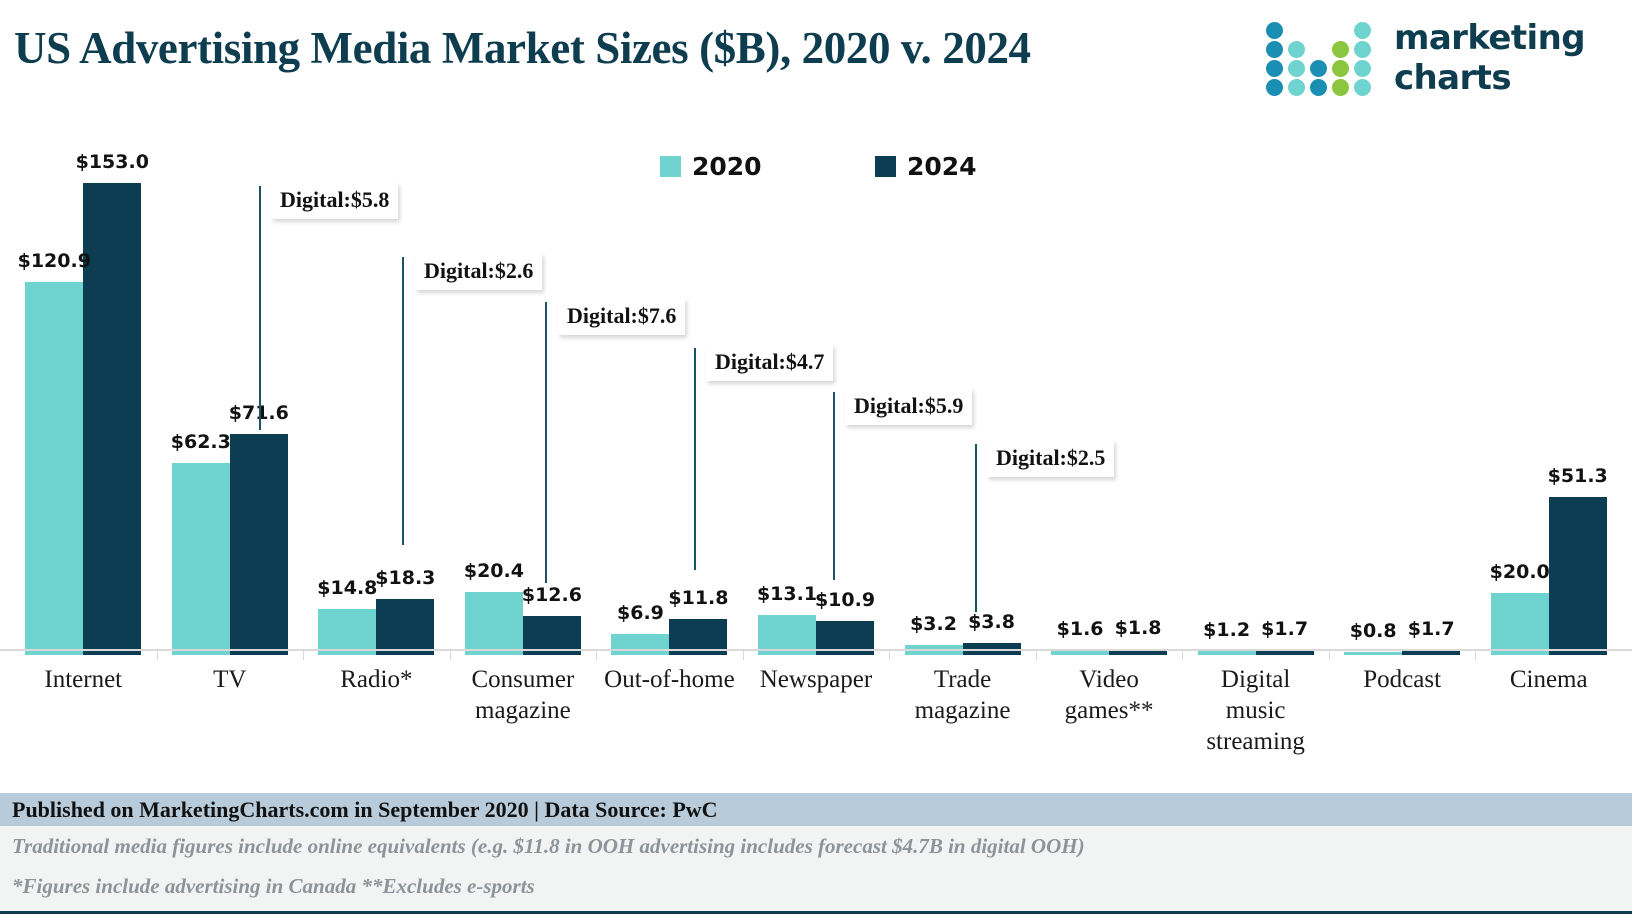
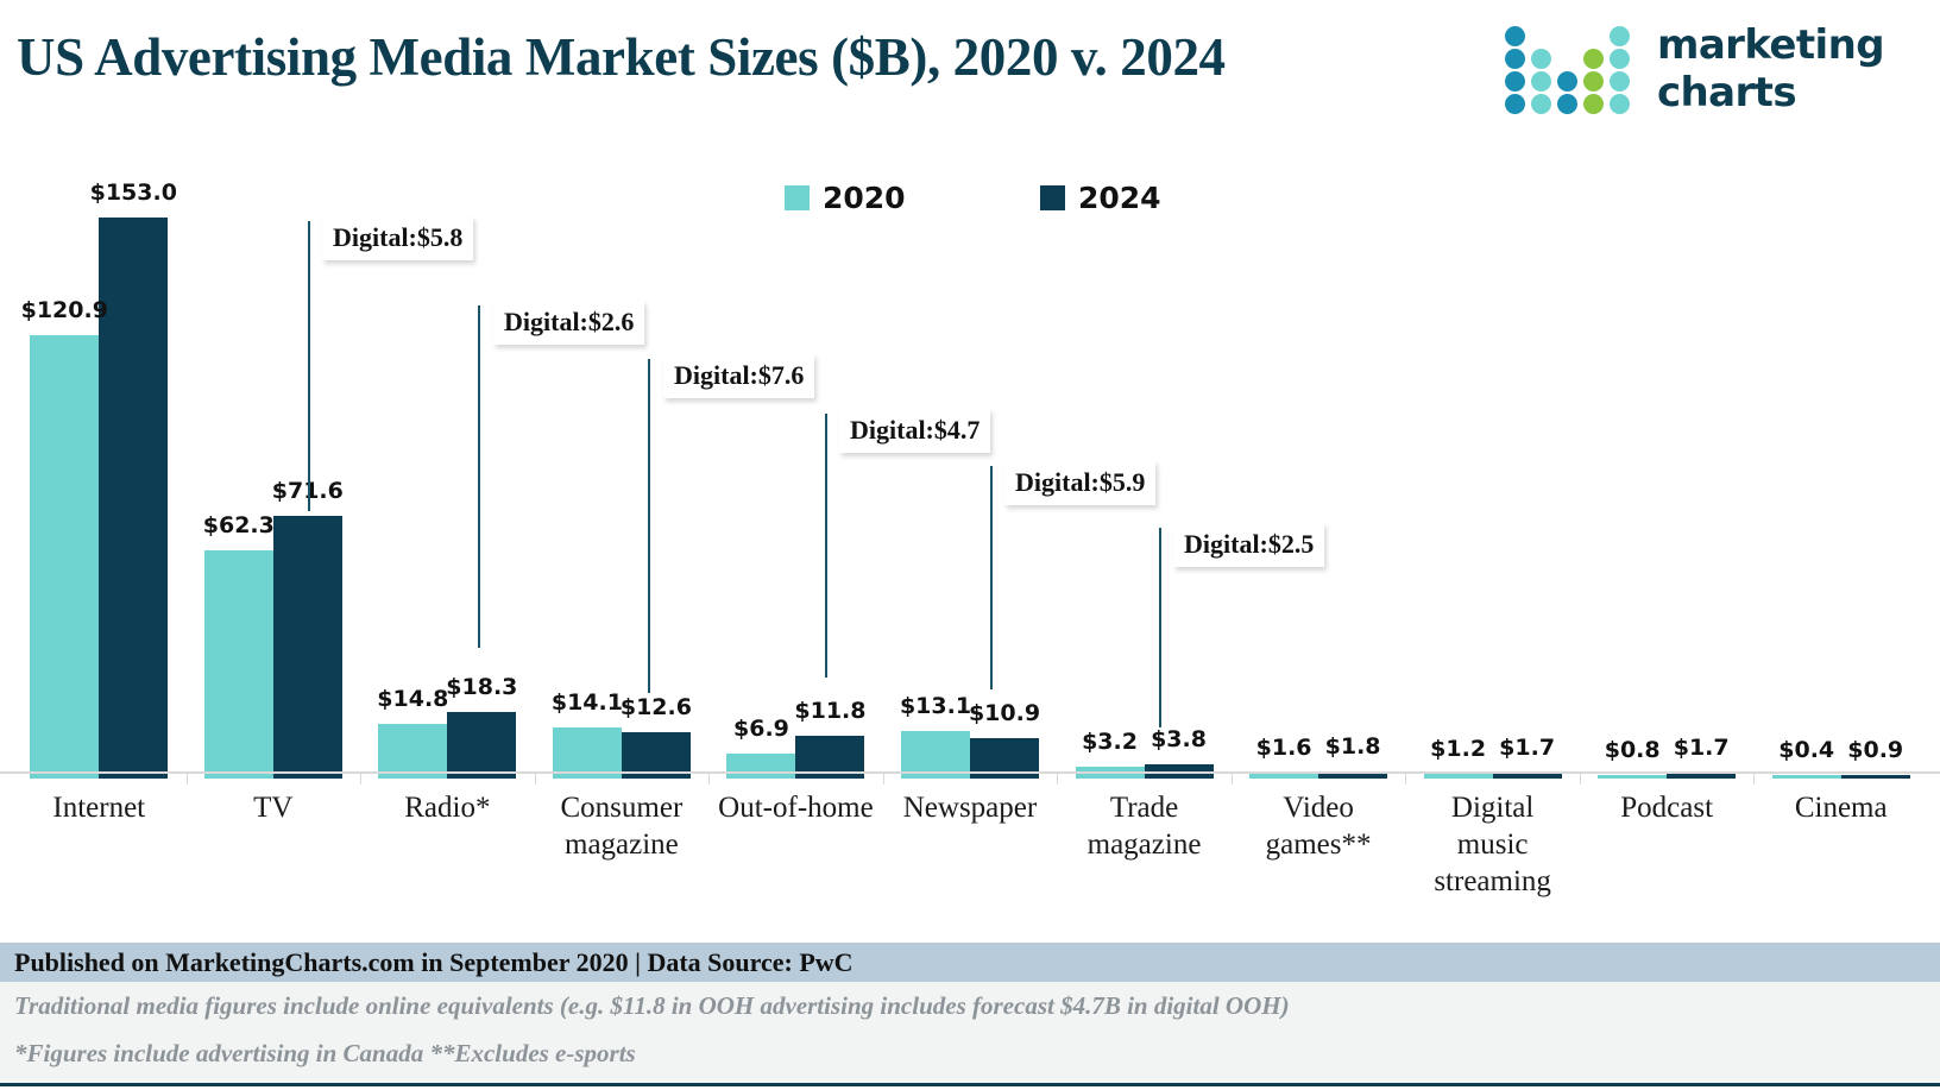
2020/Consumer magazine: $20.4 -> $14.1
2020/Cinema: $20.0 -> $0.4
2024/Cinema: $51.3 -> $0.9
